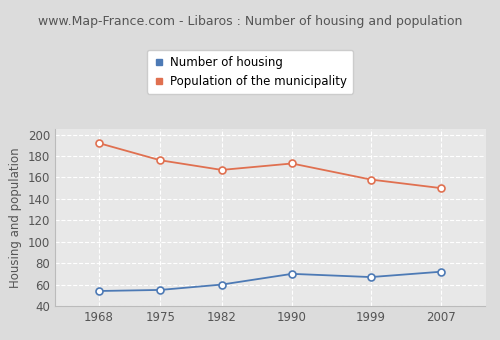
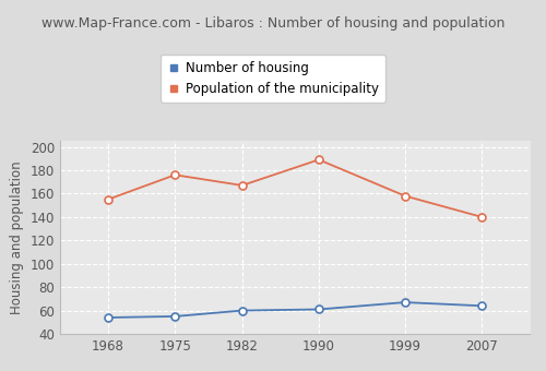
Population of the municipality/1968: 192 -> 155
Number of housing/1990: 70 -> 61
Population of the municipality/1990: 173 -> 189
Number of housing/2007: 72 -> 64
Population of the municipality/2007: 150 -> 140
